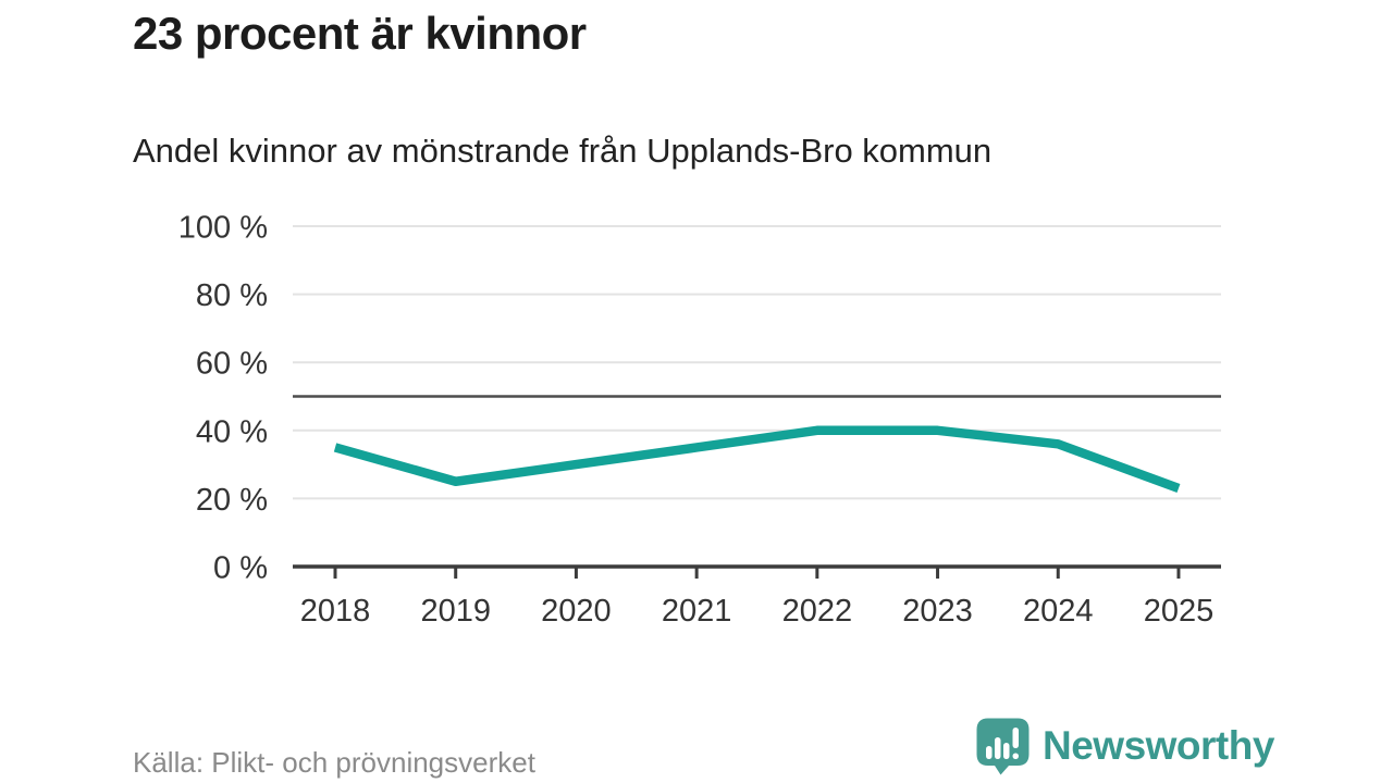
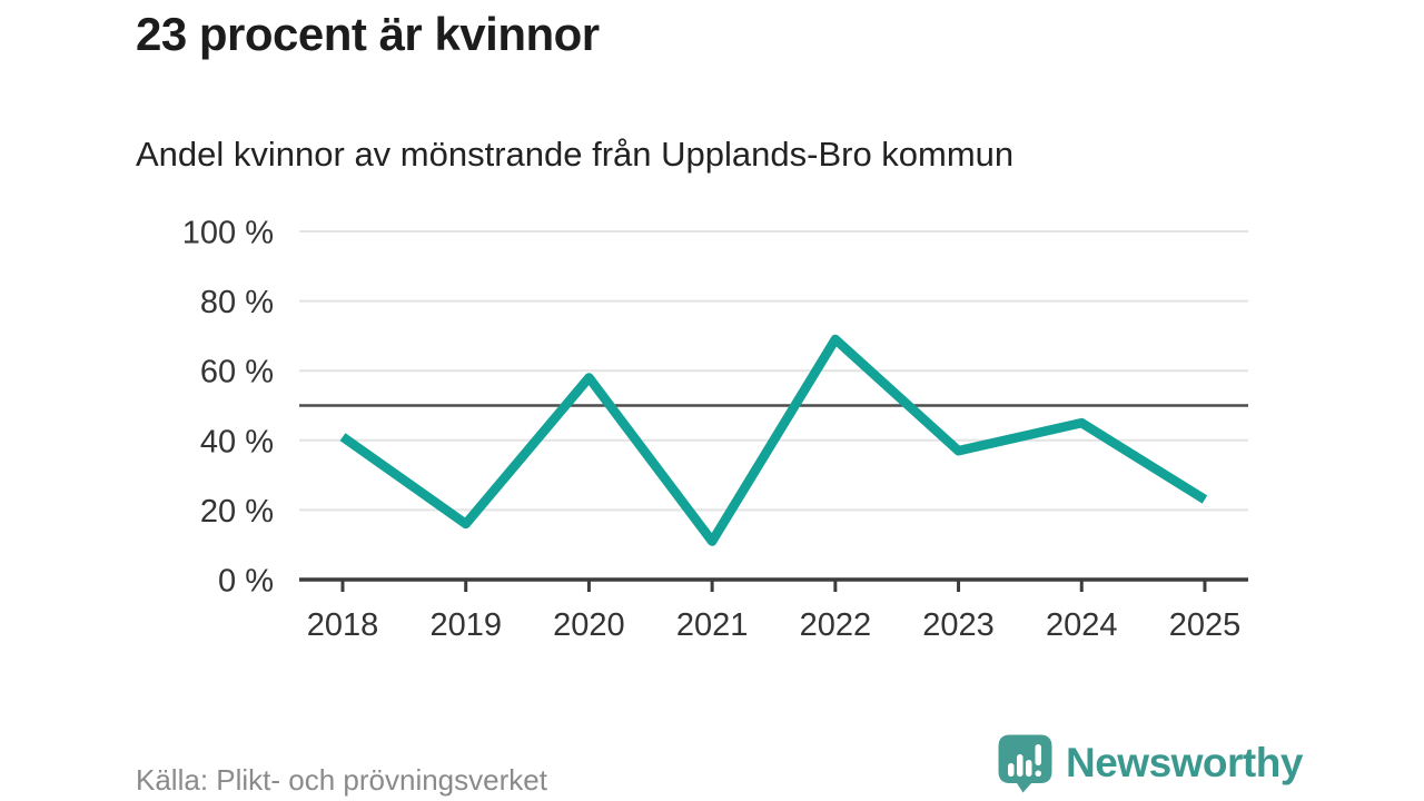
2018: 35% -> 41%
2019: 25% -> 16%
2020: 30% -> 58%
2021: 35% -> 11%
2022: 40% -> 69%
2023: 40% -> 37%
2024: 36% -> 45%
